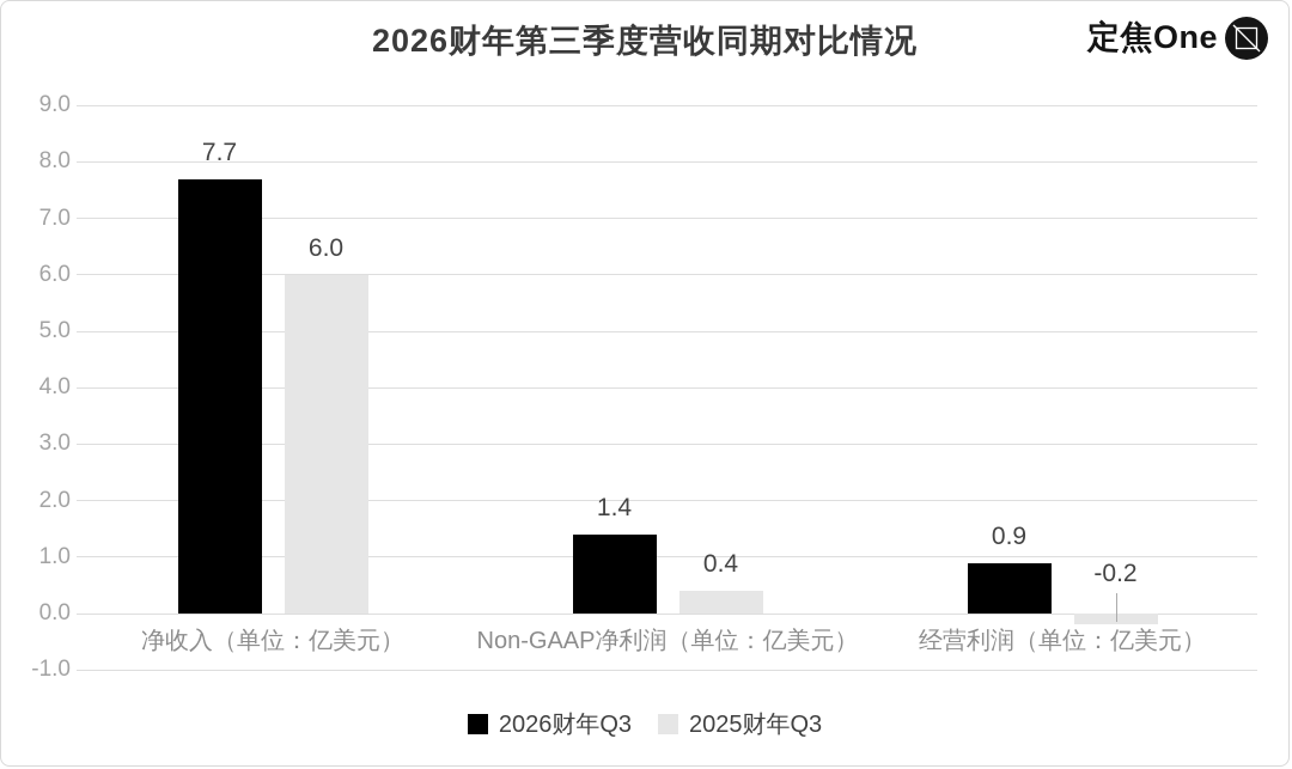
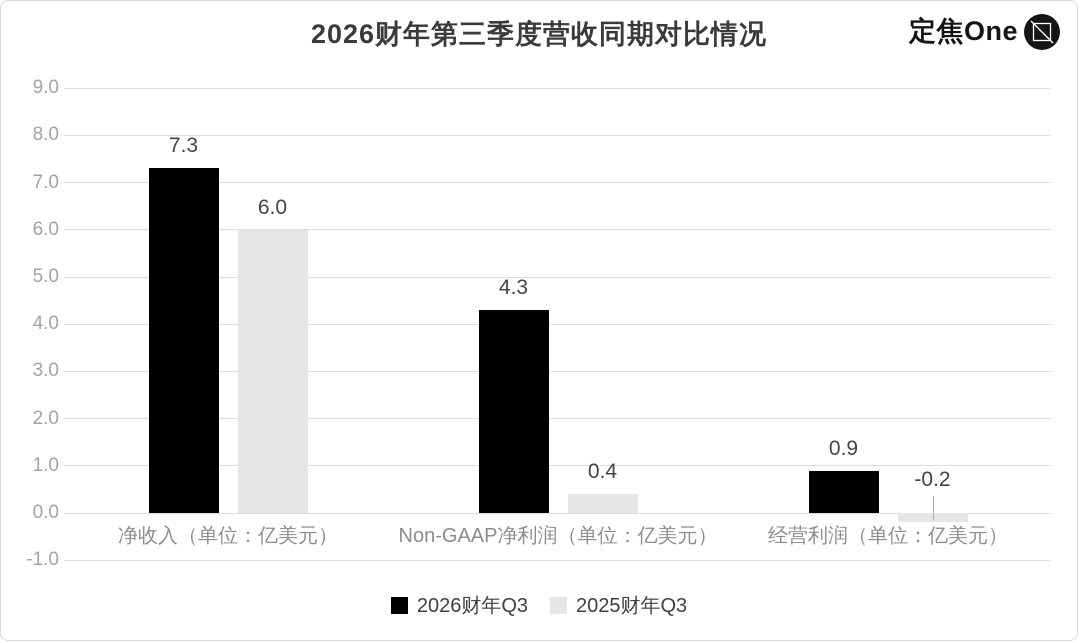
2026财年Q3/净收入（单位：亿美元）: 7.7 -> 7.3
2026财年Q3/Non-GAAP净利润（单位：亿美元）: 1.4 -> 4.3
